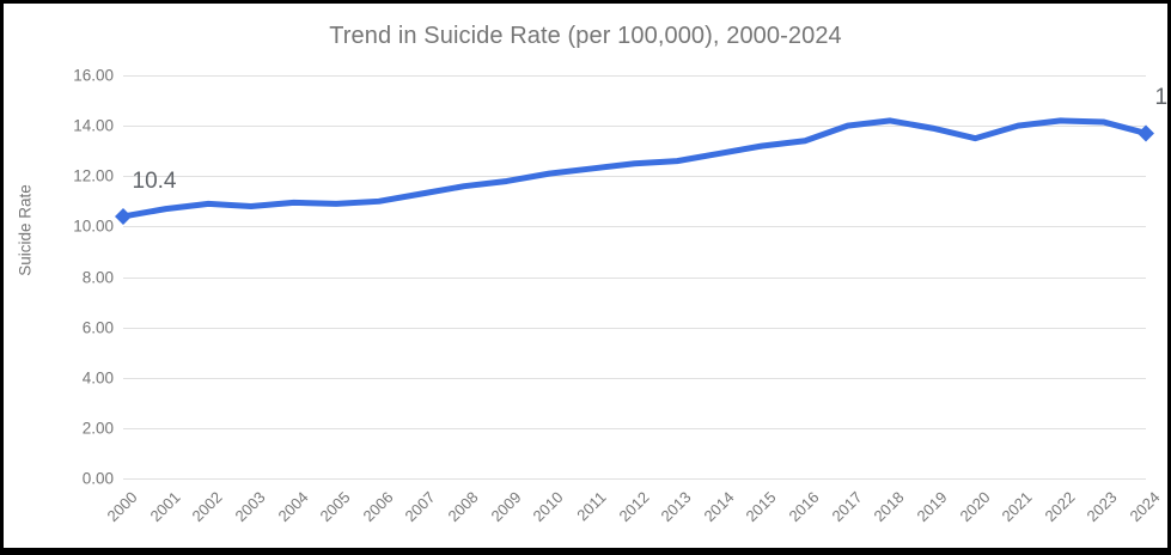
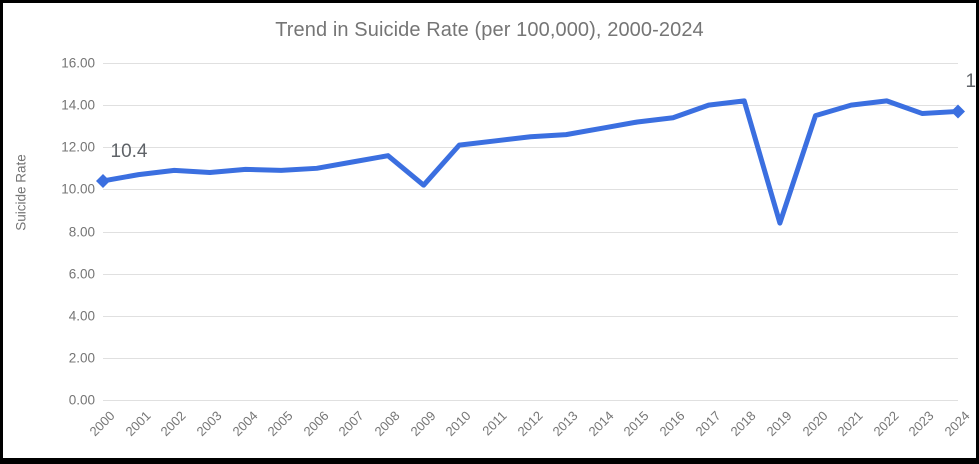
2009: 11.8 -> 10.2
2019: 13.9 -> 8.4
2023: 14.2 -> 13.6
